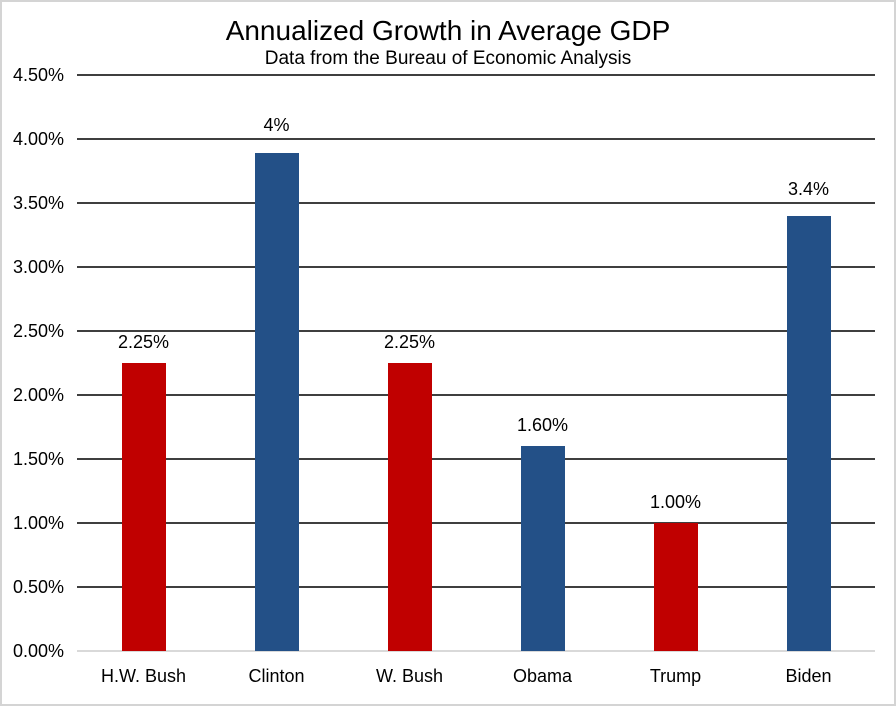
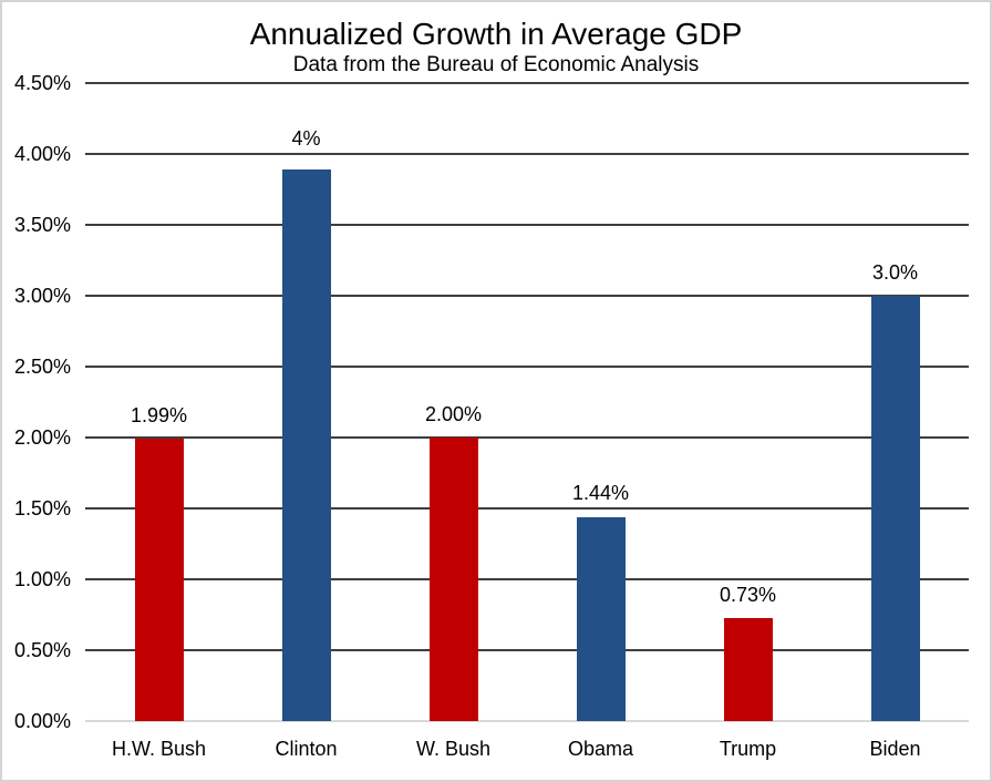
H.W. Bush: 2.25% -> 1.99%
W. Bush: 2.25% -> 2.00%
Obama: 1.60% -> 1.44%
Trump: 1.00% -> 0.73%
Biden: 3.4% -> 3.0%
